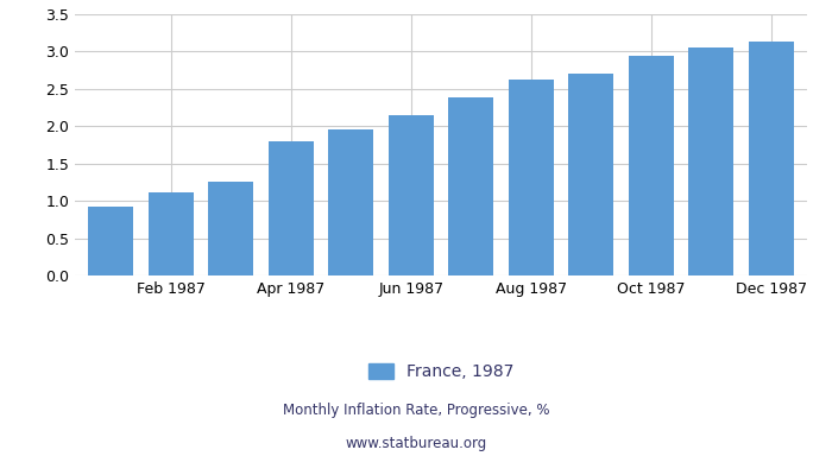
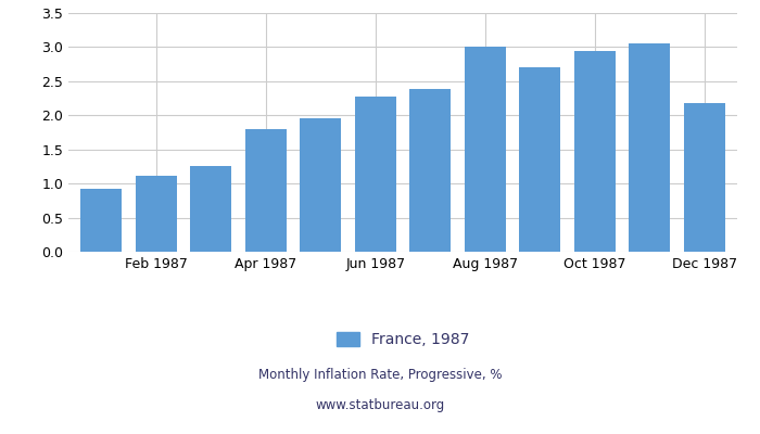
Jun 1987: 2.15 -> 2.28
Aug 1987: 2.63 -> 3.00
Dec 1987: 3.14 -> 2.18
